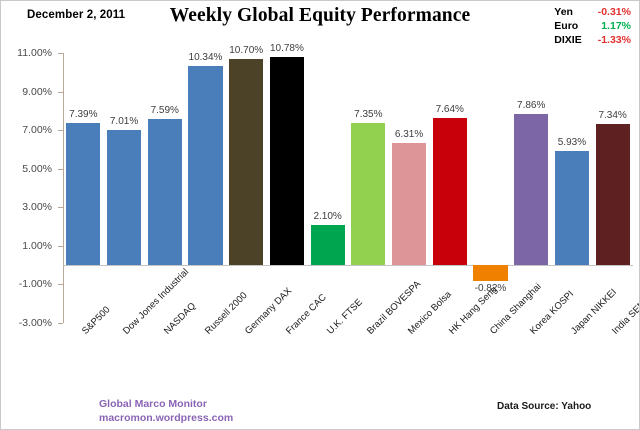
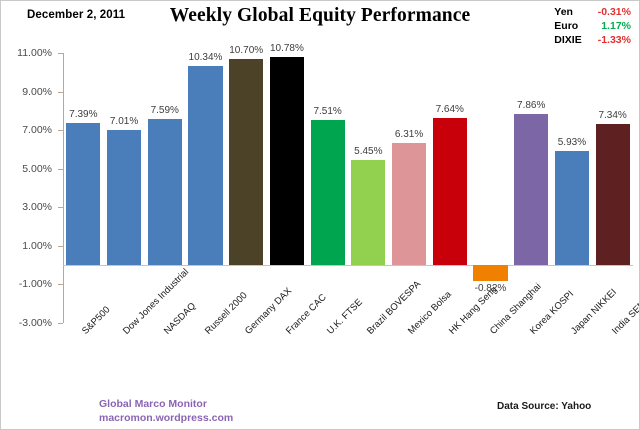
U.K. FTSE: 2.10% -> 7.51%
Brazil BOVESPA: 7.35% -> 5.45%
